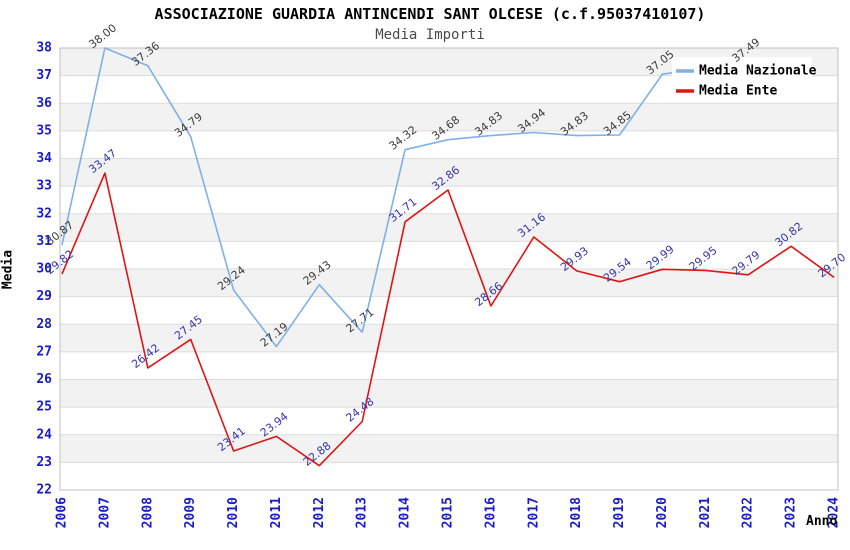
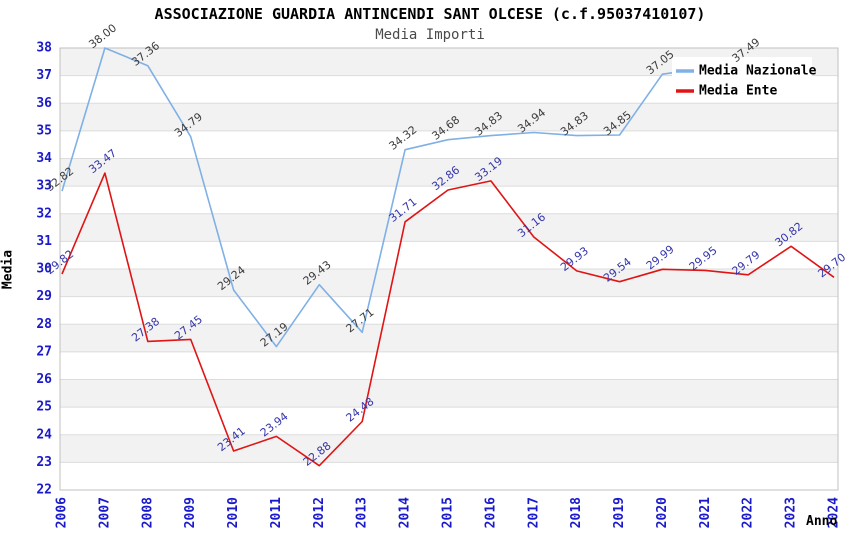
Media Nazionale/2006: 30.87 -> 32.82
Media Ente/2008: 26.42 -> 27.38
Media Ente/2016: 28.66 -> 33.19
